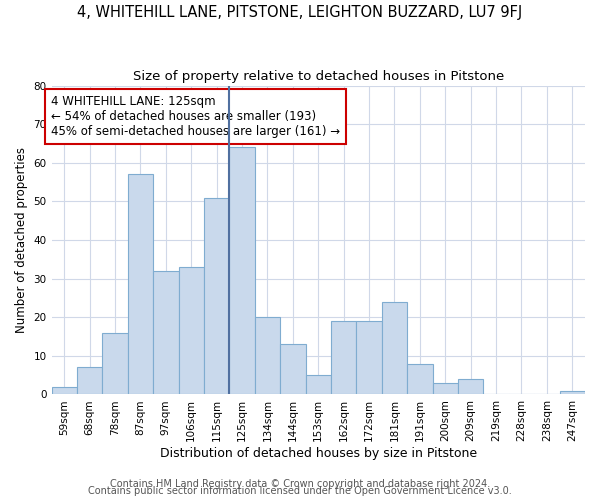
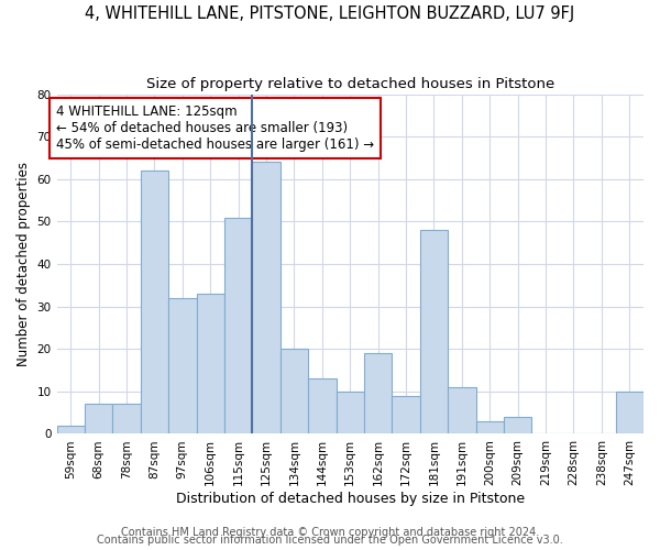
78sqm: 16 -> 7
87sqm: 57 -> 62
153sqm: 5 -> 10
172sqm: 19 -> 9
181sqm: 24 -> 48
191sqm: 8 -> 11
247sqm: 1 -> 10
